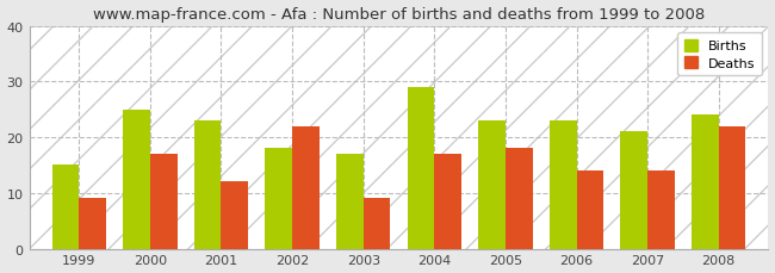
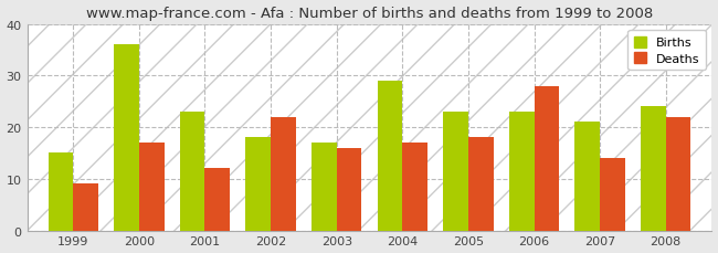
Births/2000: 25 -> 36
Deaths/2003: 9 -> 16
Deaths/2006: 14 -> 28
